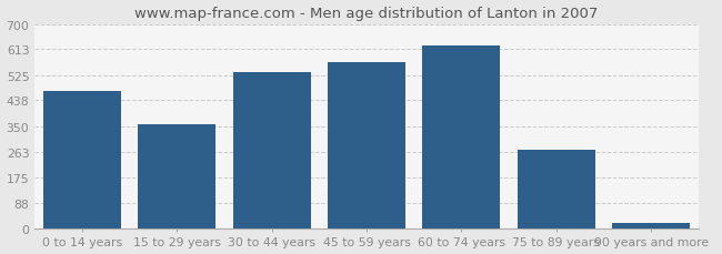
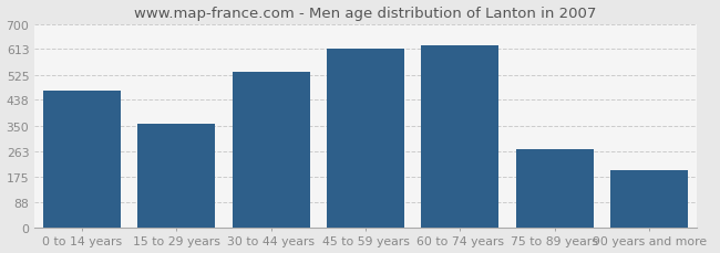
45 to 59 years: 570 -> 615
90 years and more: 20 -> 195
